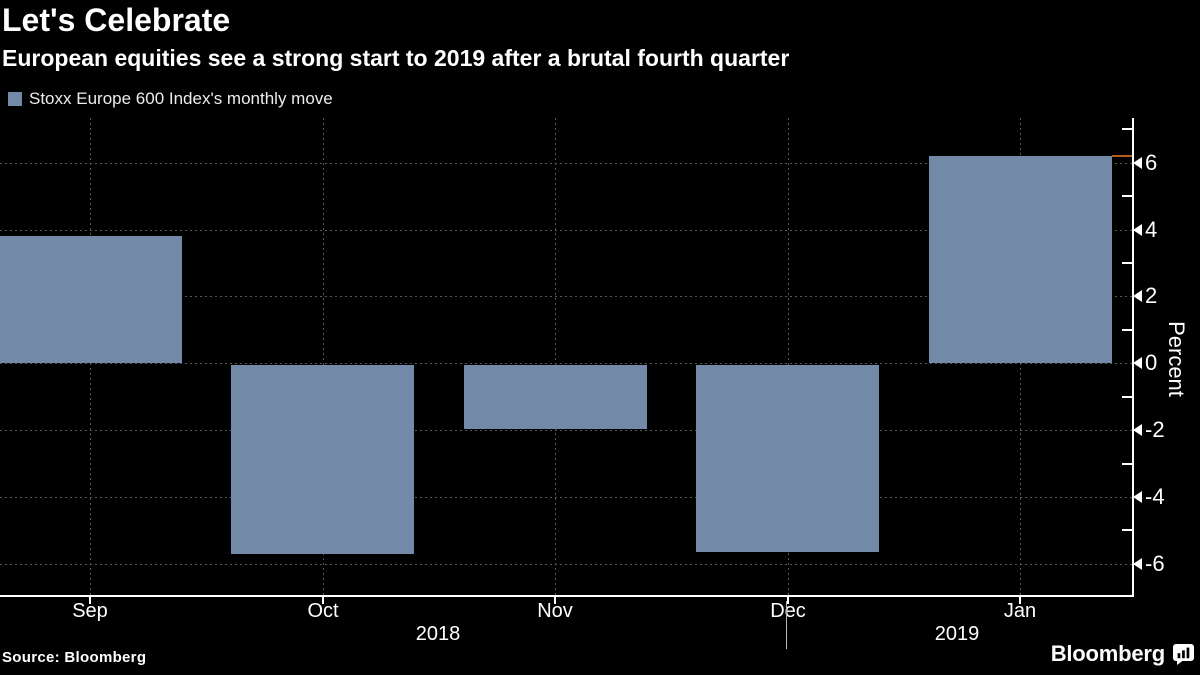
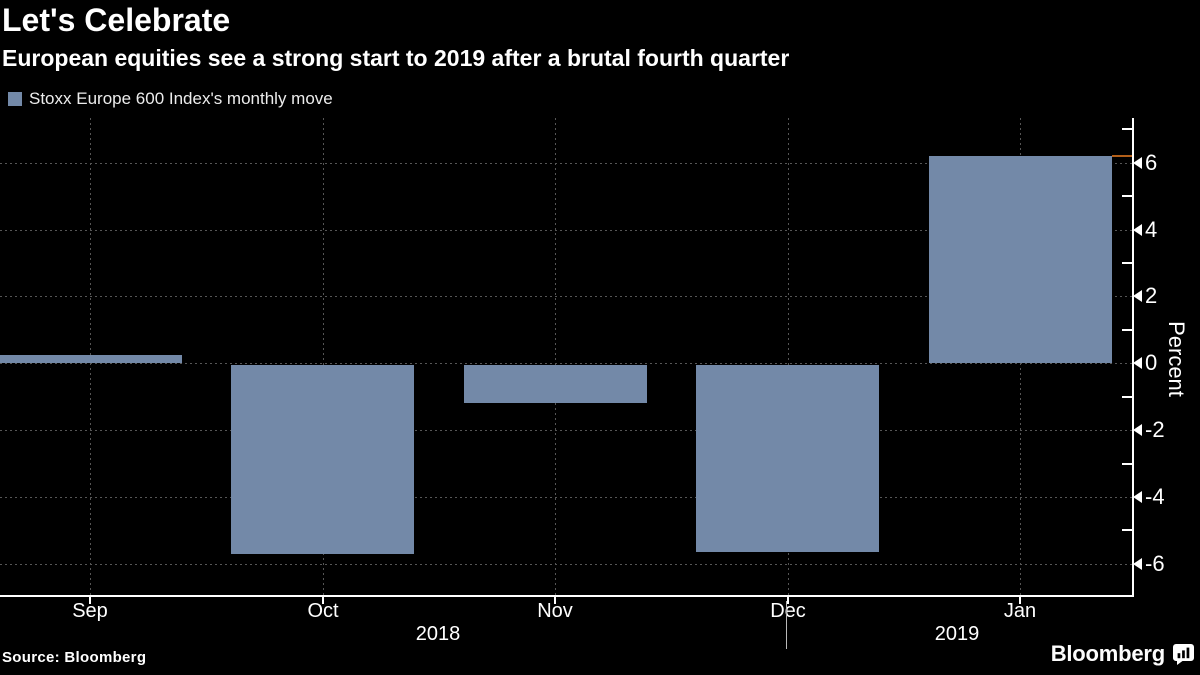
Sep: 3.8 -> 0.2
Nov: -1.9 -> -1.1
